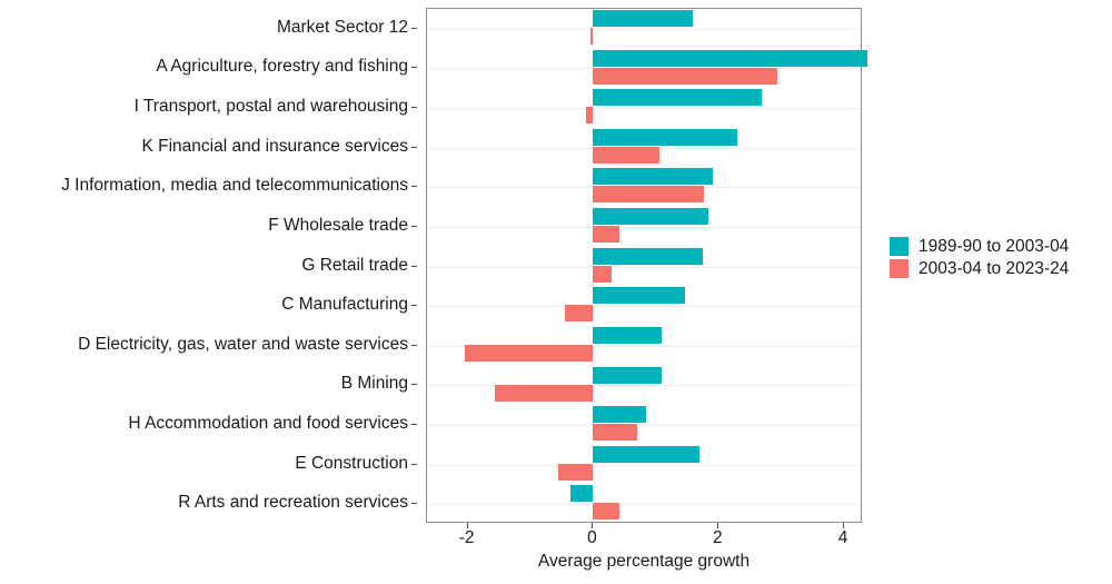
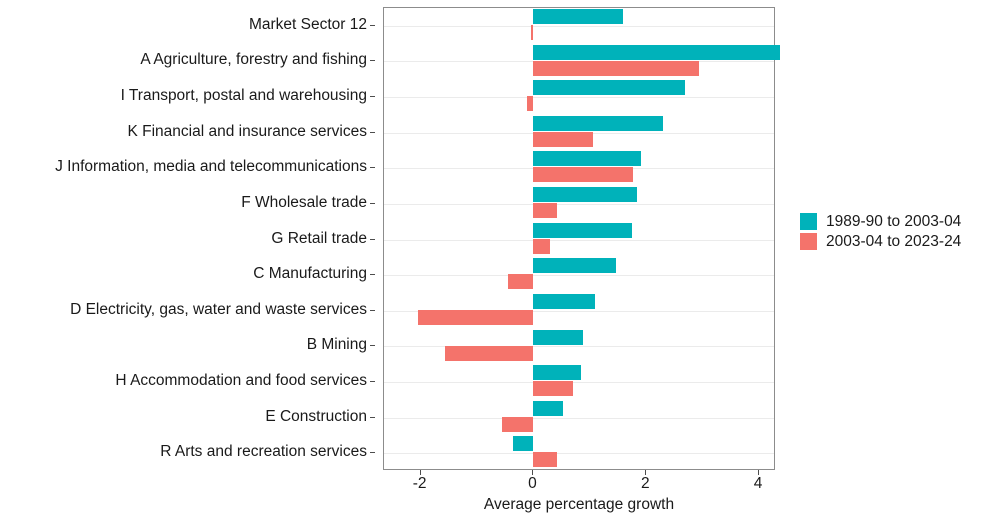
1989-90 to 2003-04/B Mining: 1.1 -> 0.9
1989-90 to 2003-04/E Construction: 1.7 -> 0.5
